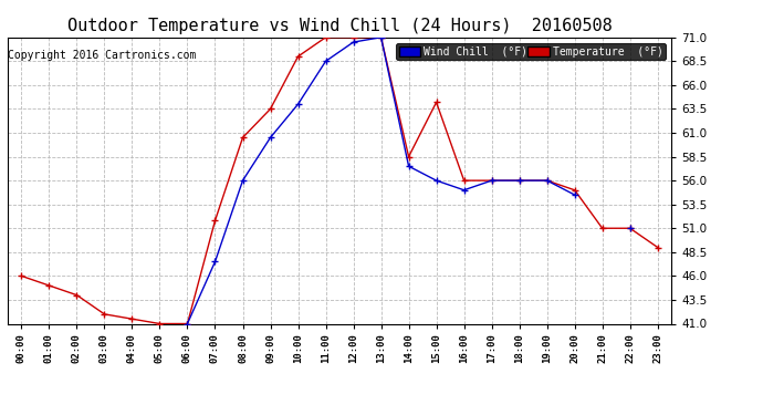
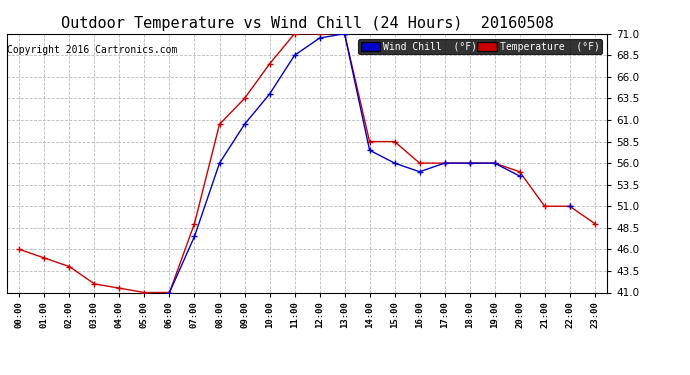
Temperature (°F)/07:00: 51.8 -> 49.0
Temperature (°F)/10:00: 69.0 -> 67.5
Temperature (°F)/15:00: 64.2 -> 58.5
